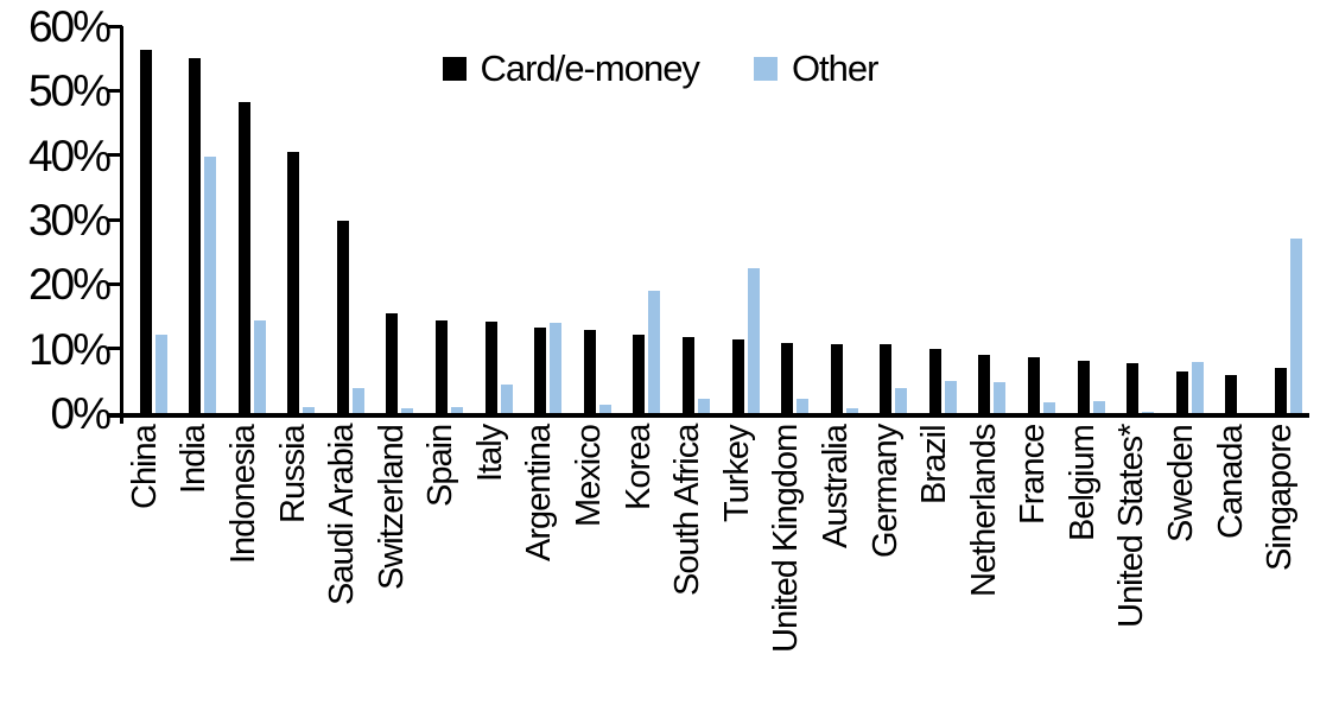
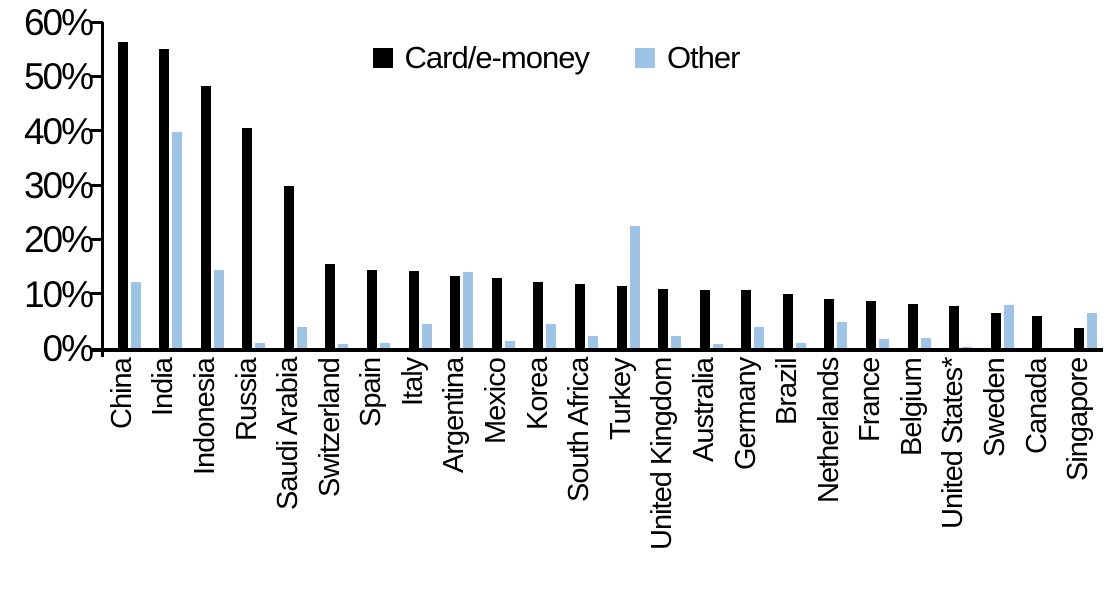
Other/Korea: 19% -> 4%
Other/Brazil: 5% -> 1%
Card/e-money/Singapore: 7% -> 4%
Other/Singapore: 27% -> 6%
